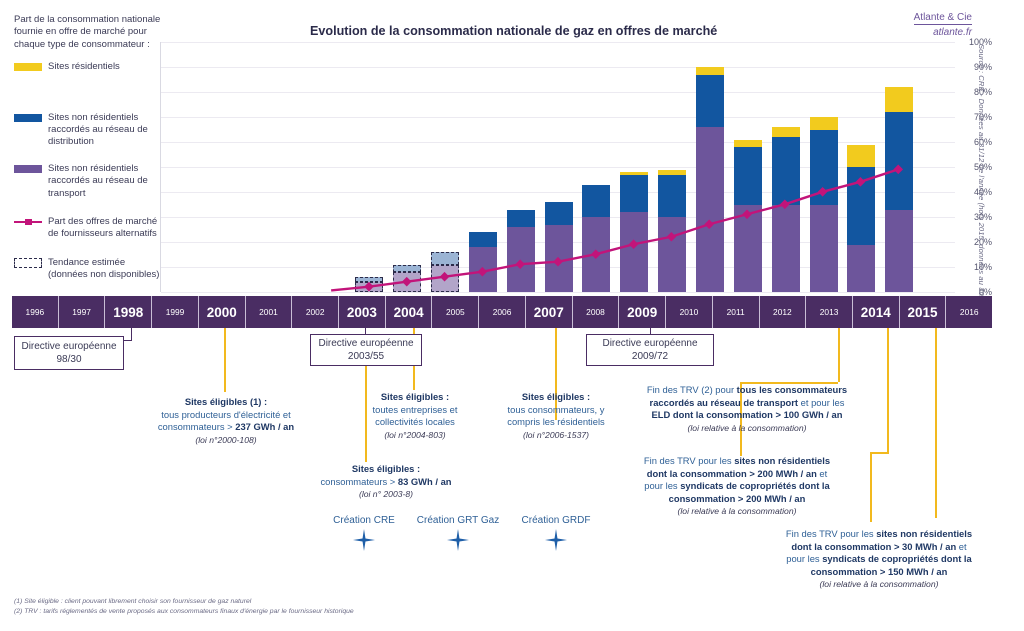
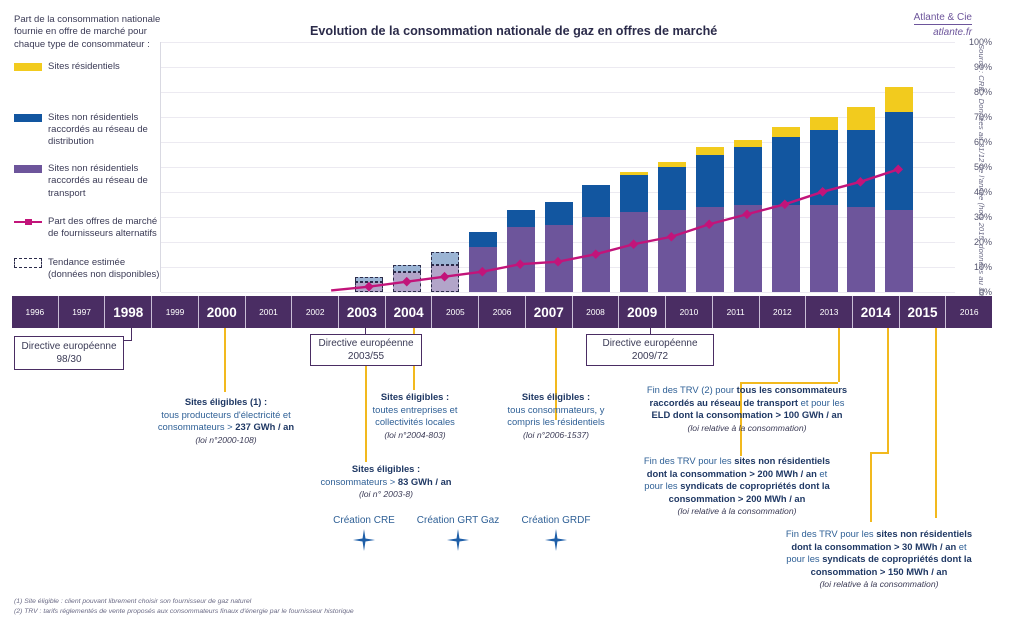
Sites non résidentiels raccordés au réseau de transport/2009: 30% -> 33%
Sites non résidentiels raccordés au réseau de transport/2010: 66% -> 34%
Sites non résidentiels raccordés au réseau de transport/2014: 19% -> 34%
